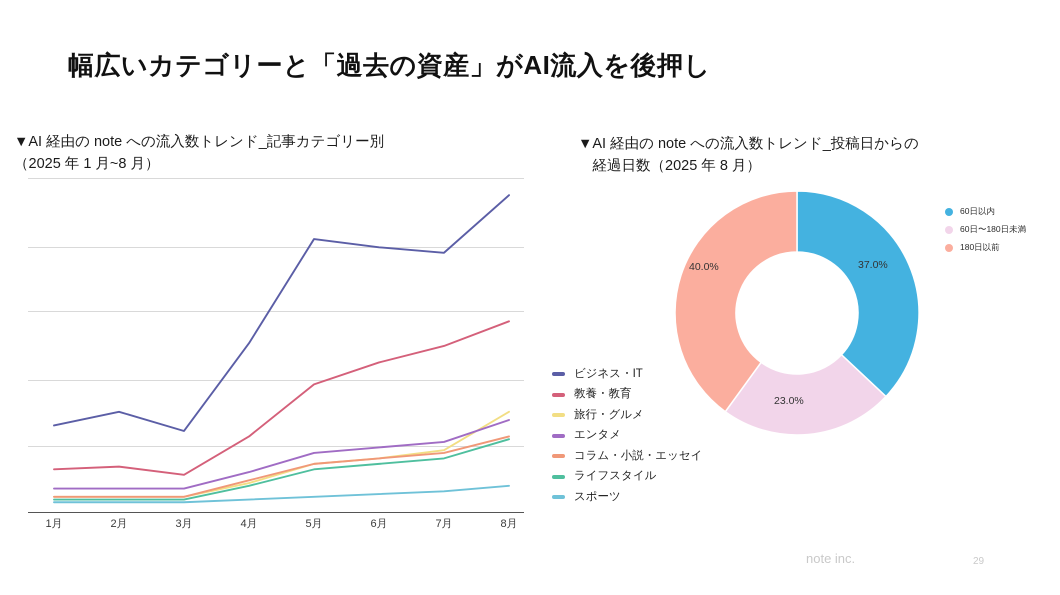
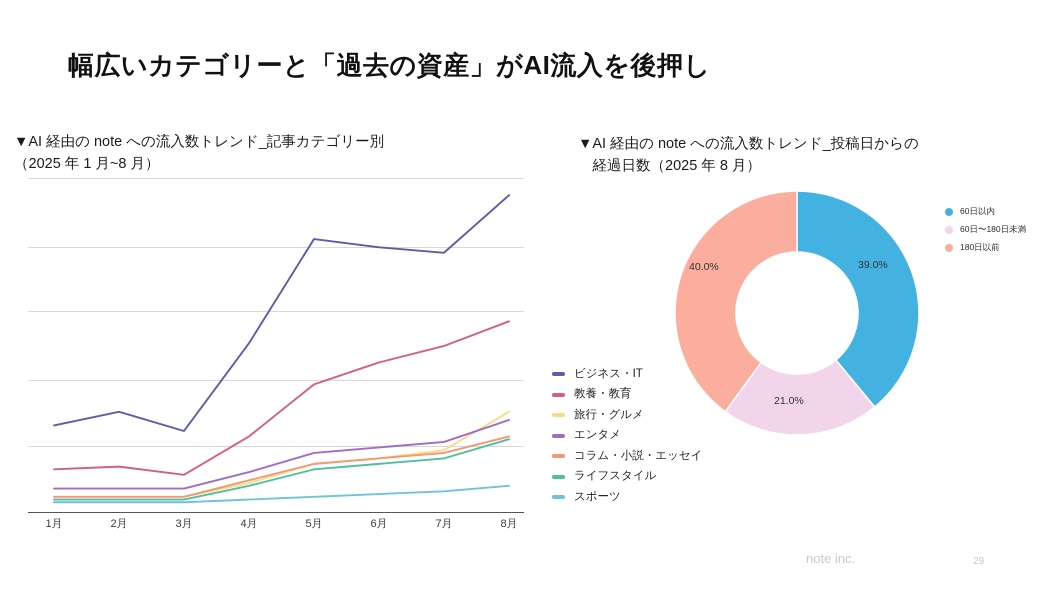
▼AI 経由の note への流入数トレンド_投稿日からの経過日数（2025 年 8 月）/60日以内: 37.0% -> 39.0%
▼AI 経由の note への流入数トレンド_投稿日からの経過日数（2025 年 8 月）/60日〜180日未満: 23.0% -> 21.0%
